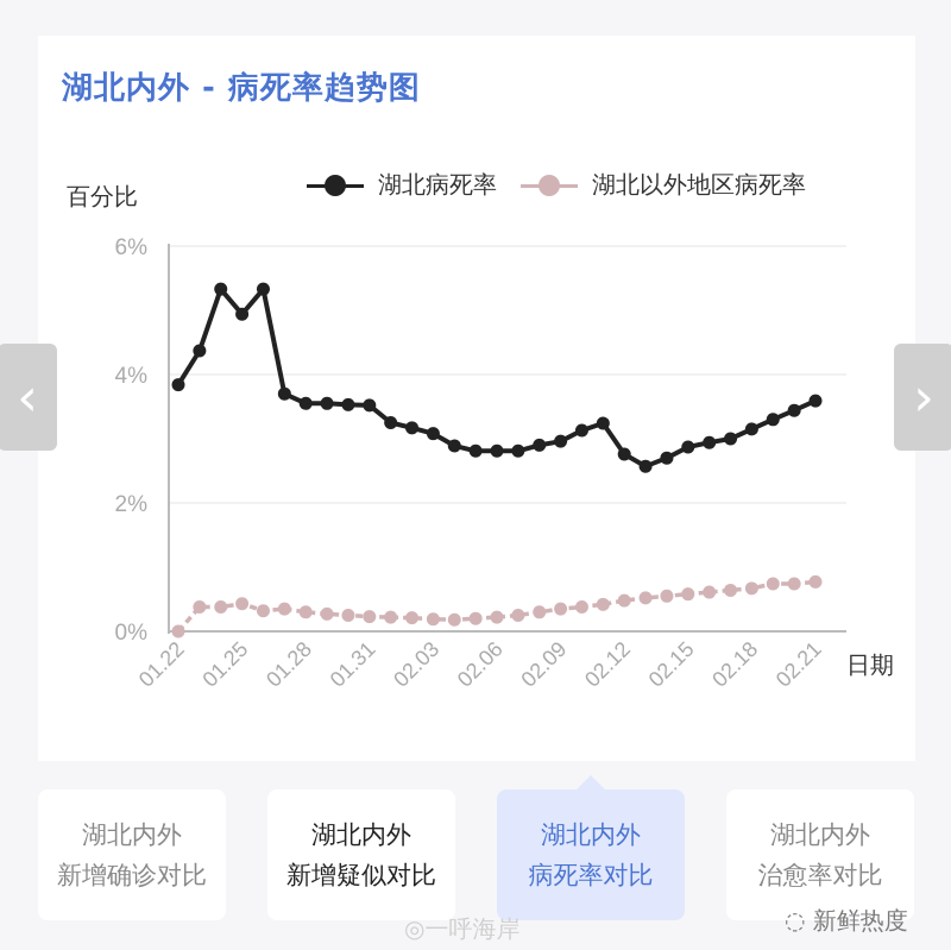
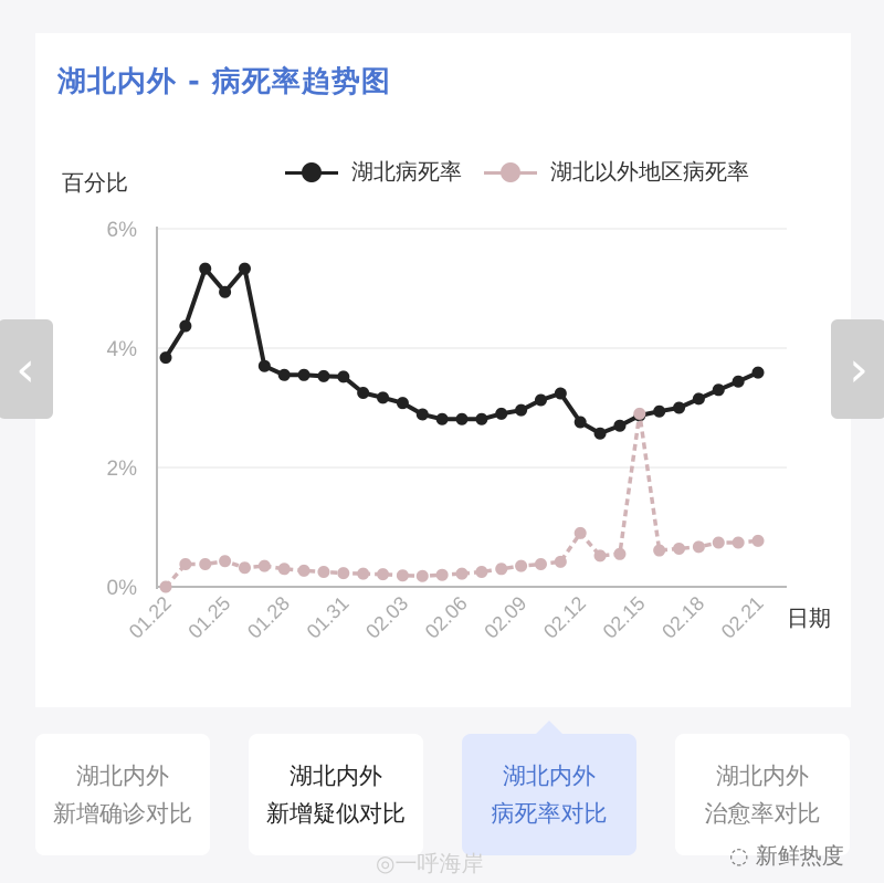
湖北以外地区病死率/02.12: 0.5% -> 0.9%
湖北以外地区病死率/02.15: 0.6% -> 2.9%
